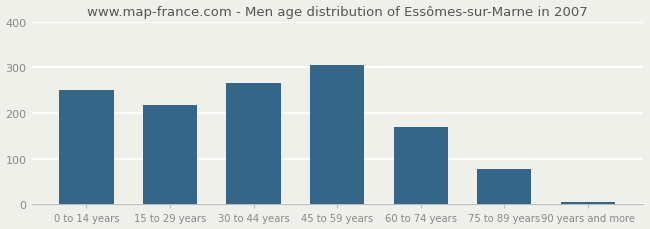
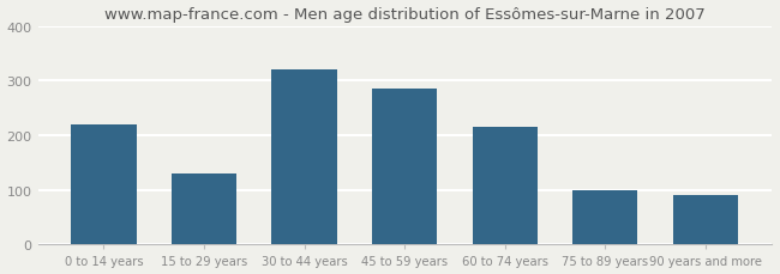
0 to 14 years: 251 -> 220
15 to 29 years: 217 -> 130
30 to 44 years: 265 -> 320
45 to 59 years: 304 -> 285
60 to 74 years: 170 -> 215
75 to 89 years: 77 -> 100
90 years and more: 5 -> 90
